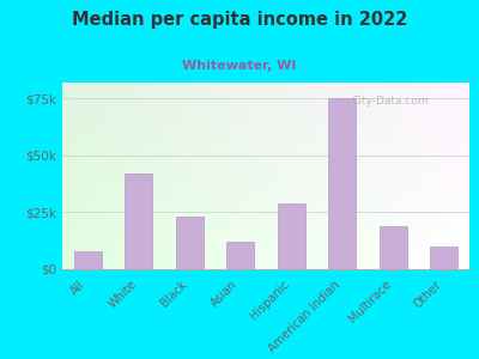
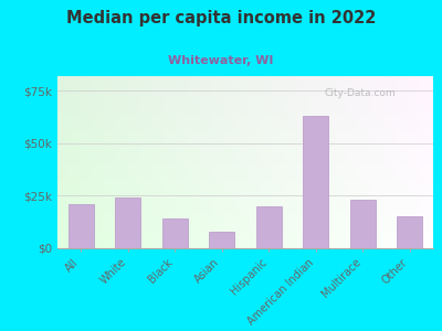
All: $8k -> $21k
White: $42k -> $24k
Black: $23k -> $14k
Asian: $12k -> $8k
Hispanic: $29k -> $20k
American Indian: $75k -> $63k
Multirace: $19k -> $23k
Other: $10k -> $15k
